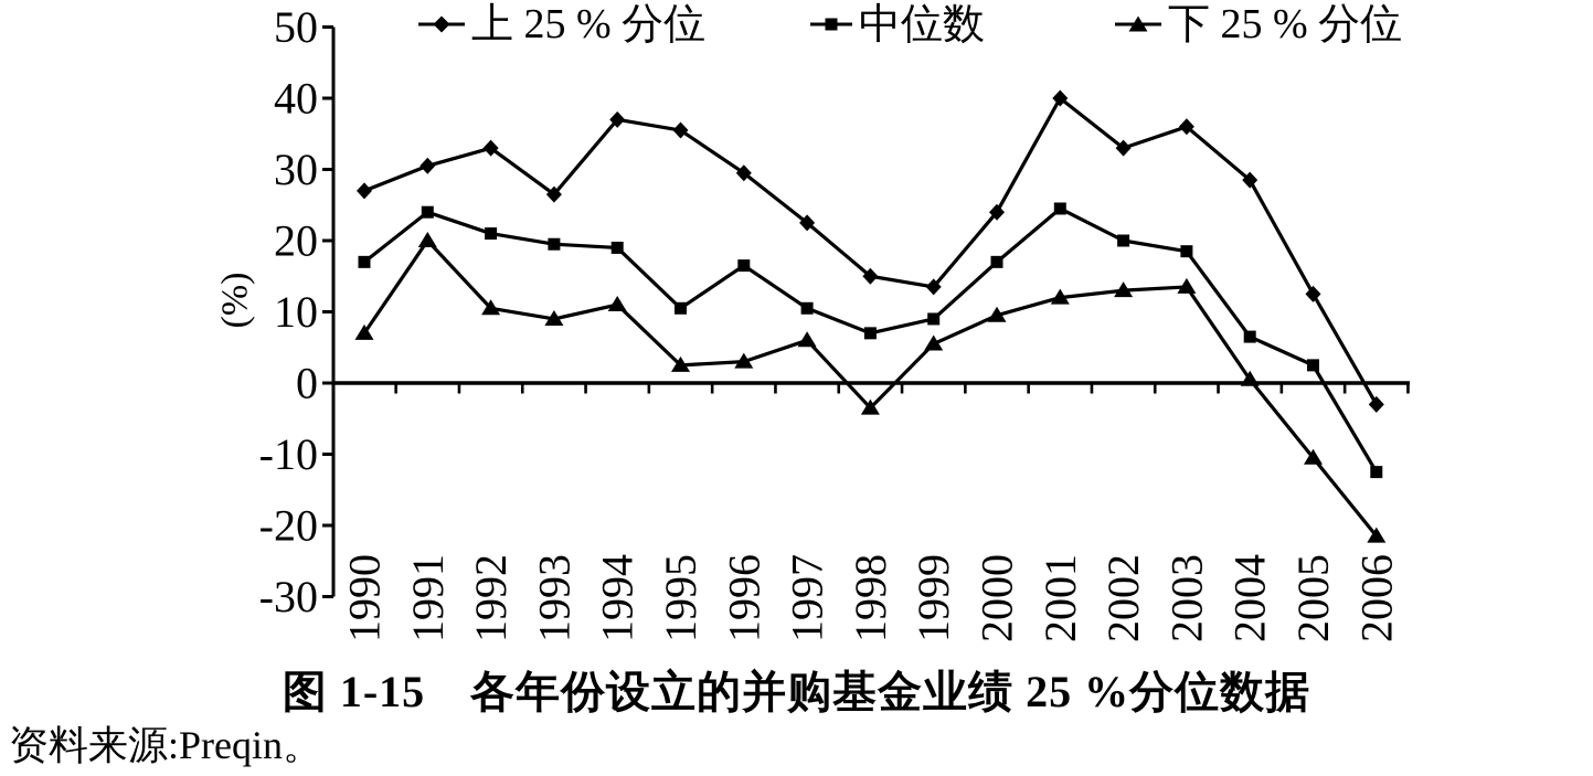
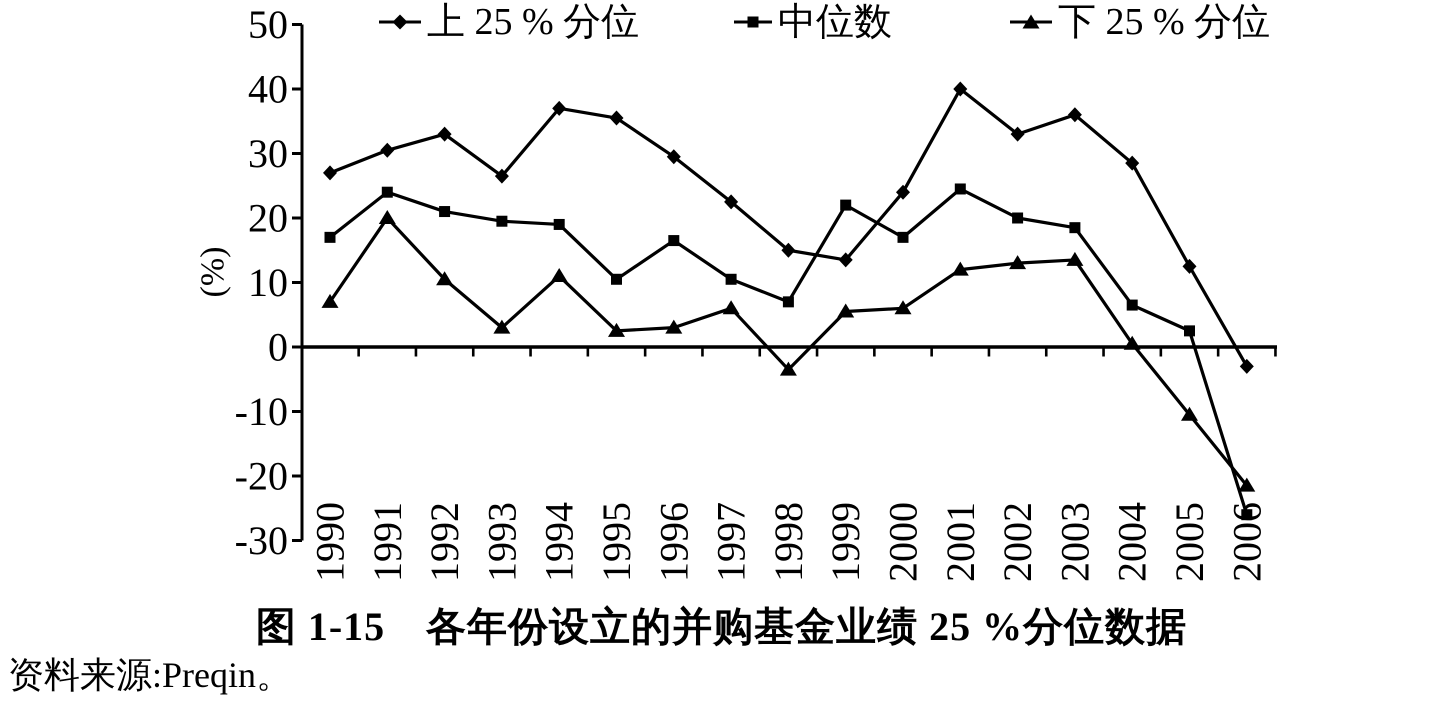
下 25 % 分位/1993: 9 -> 3
中位数/1999: 9 -> 22
下 25 % 分位/2000: 10 -> 6
中位数/2006: -12 -> -26
